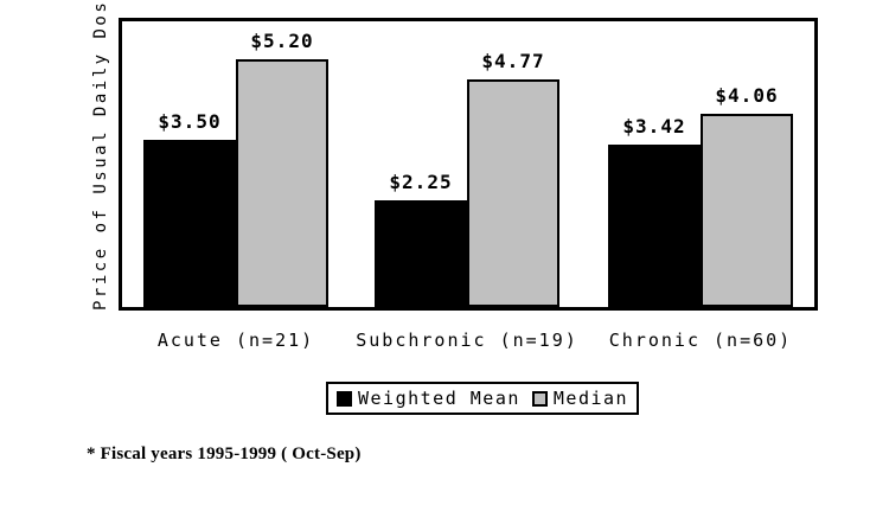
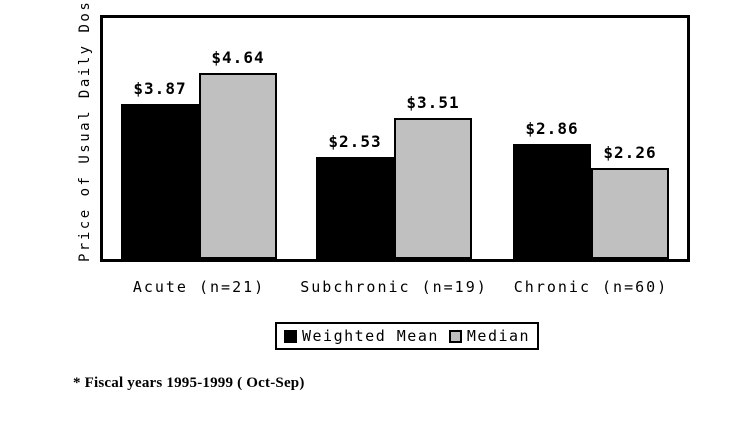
Weighted Mean/Acute (n=21): $3.50 -> $3.87
Median/Acute (n=21): $5.20 -> $4.64
Weighted Mean/Subchronic (n=19): $2.25 -> $2.53
Median/Subchronic (n=19): $4.77 -> $3.51
Weighted Mean/Chronic (n=60): $3.42 -> $2.86
Median/Chronic (n=60): $4.06 -> $2.26
